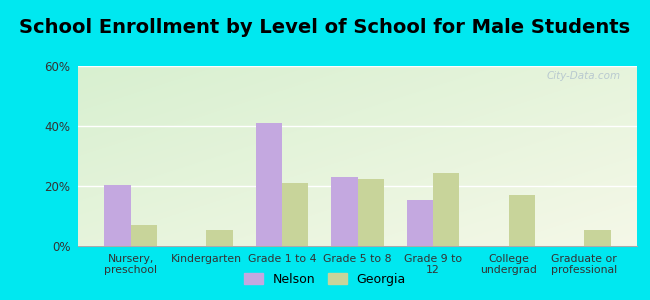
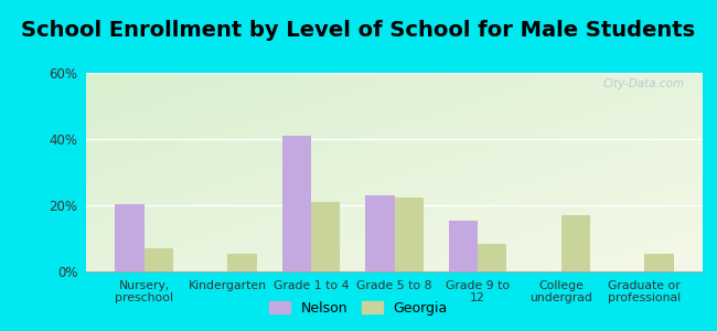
Georgia/Grade 9 to 12: 24.5% -> 8.5%
